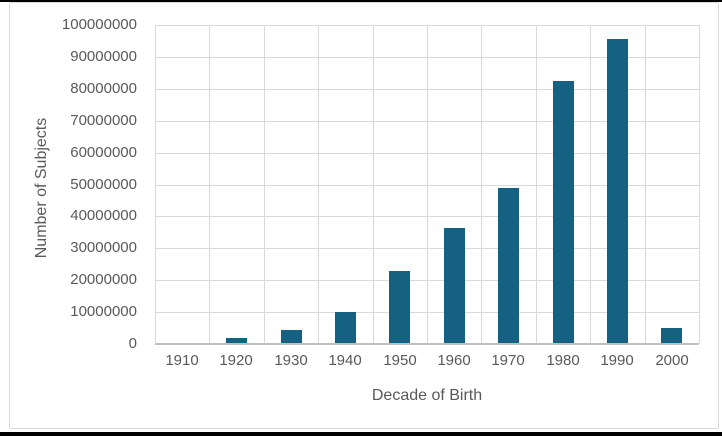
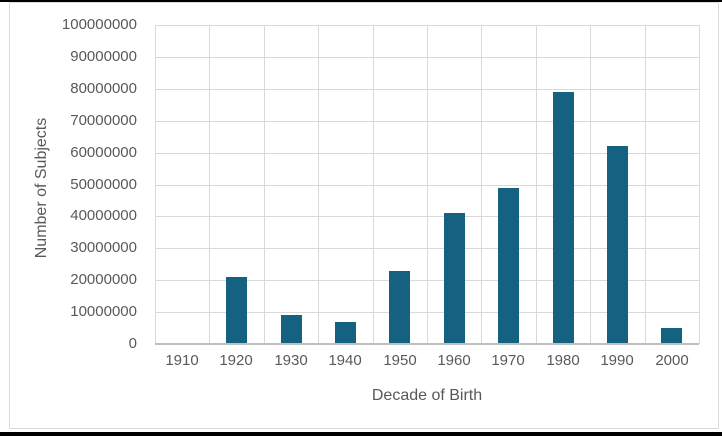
1920: 2000000 -> 21000000
1930: 4000000 -> 9000000
1940: 10000000 -> 7000000
1960: 36000000 -> 41000000
1980: 82000000 -> 79000000
1990: 96000000 -> 62000000
